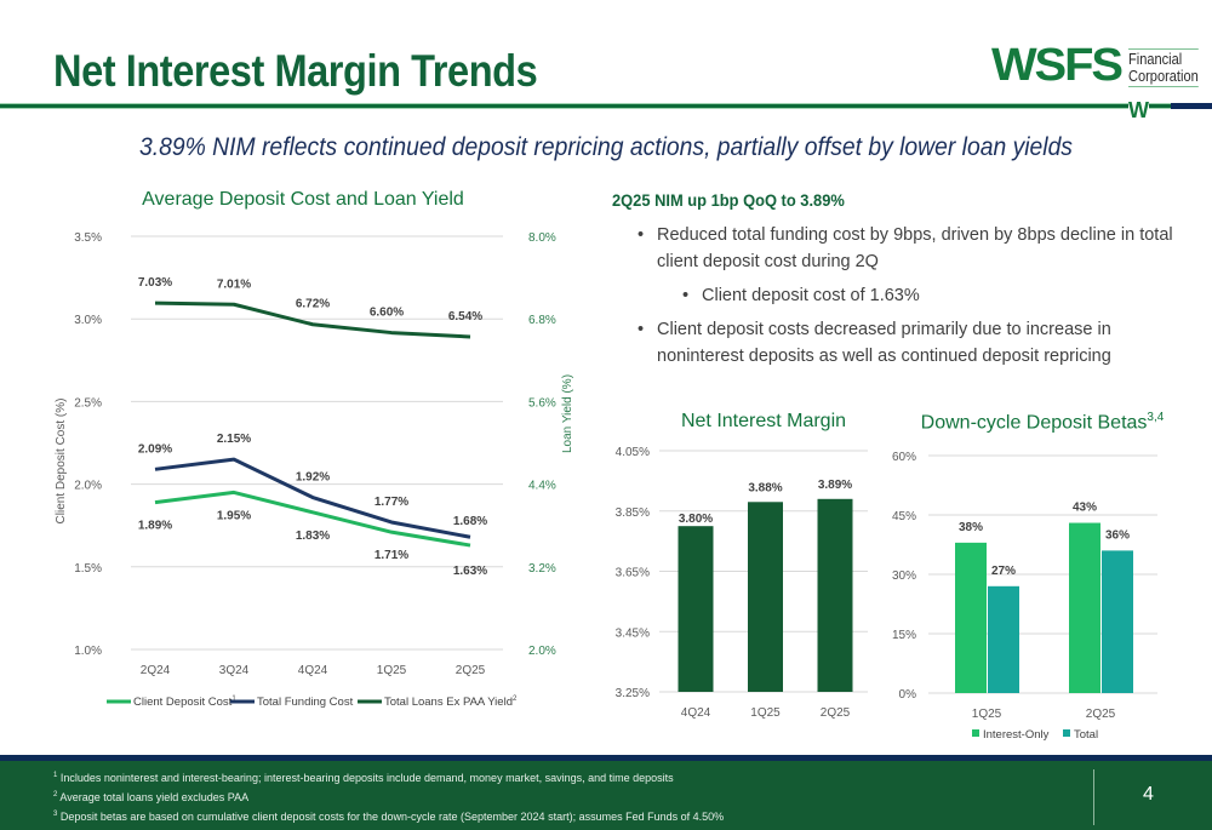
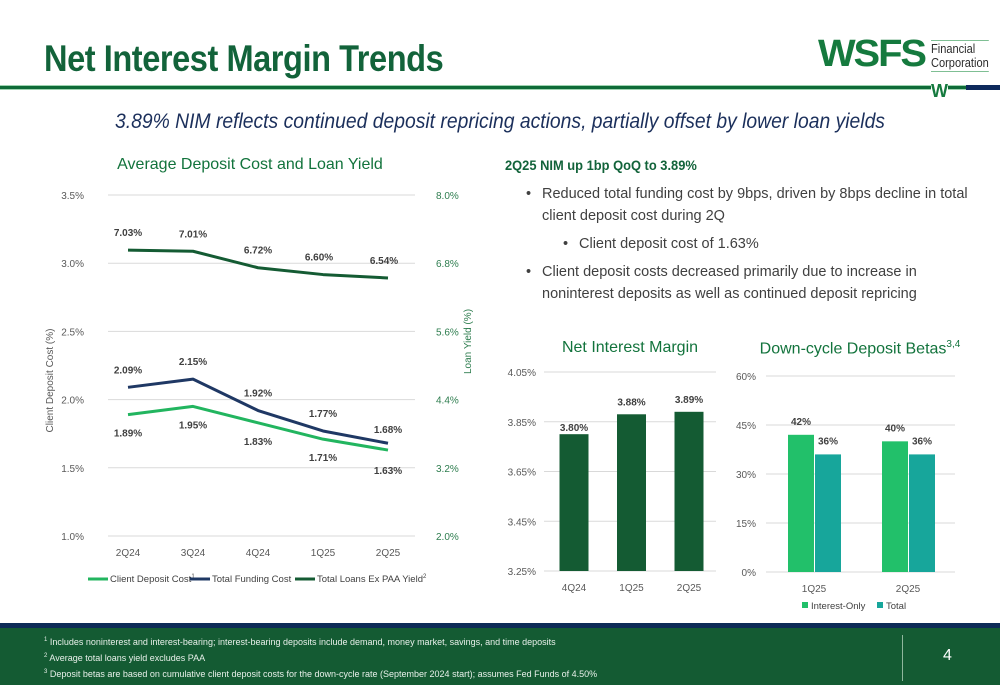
Down-cycle Deposit Betas/Interest-Only/1Q25: 38% -> 42%
Down-cycle Deposit Betas/Total/1Q25: 27% -> 36%
Down-cycle Deposit Betas/Interest-Only/2Q25: 43% -> 40%
